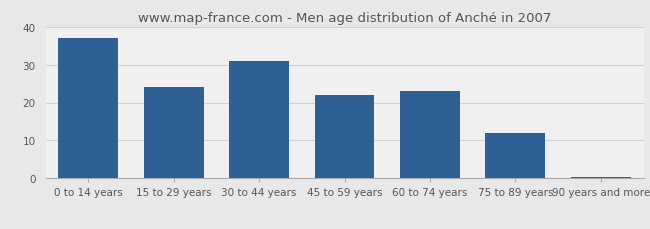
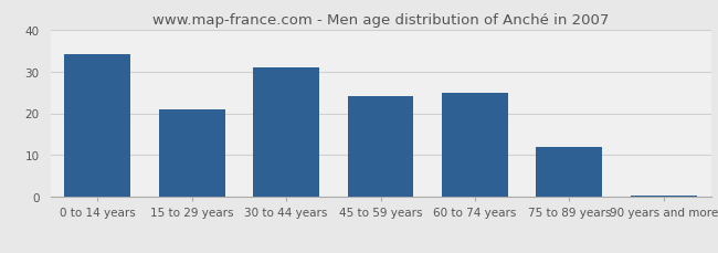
0 to 14 years: 37.0 -> 34.0
15 to 29 years: 24.0 -> 21.0
45 to 59 years: 22.0 -> 24.0
60 to 74 years: 23.0 -> 25.0
